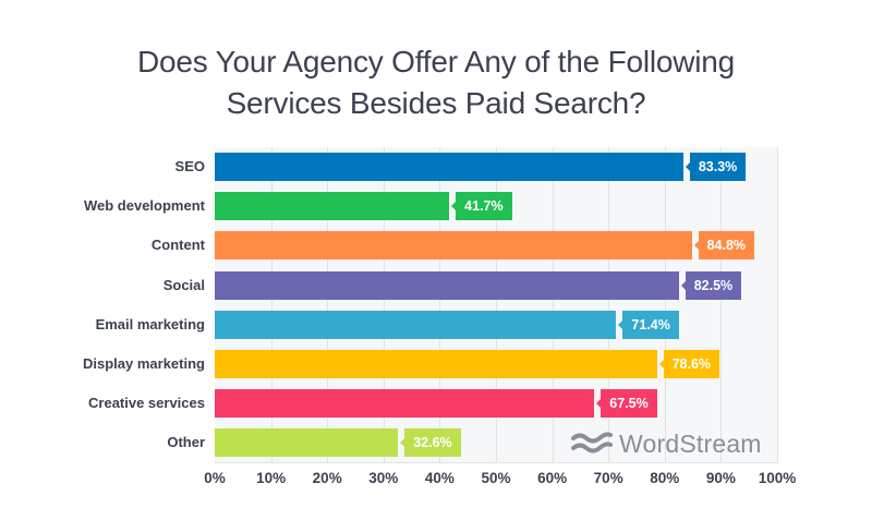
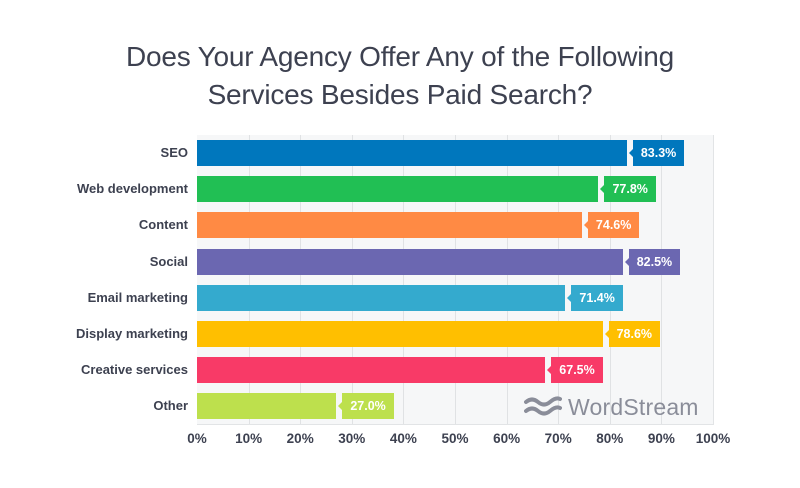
Web development: 41.7% -> 77.8%
Content: 84.8% -> 74.6%
Other: 32.6% -> 27.0%
